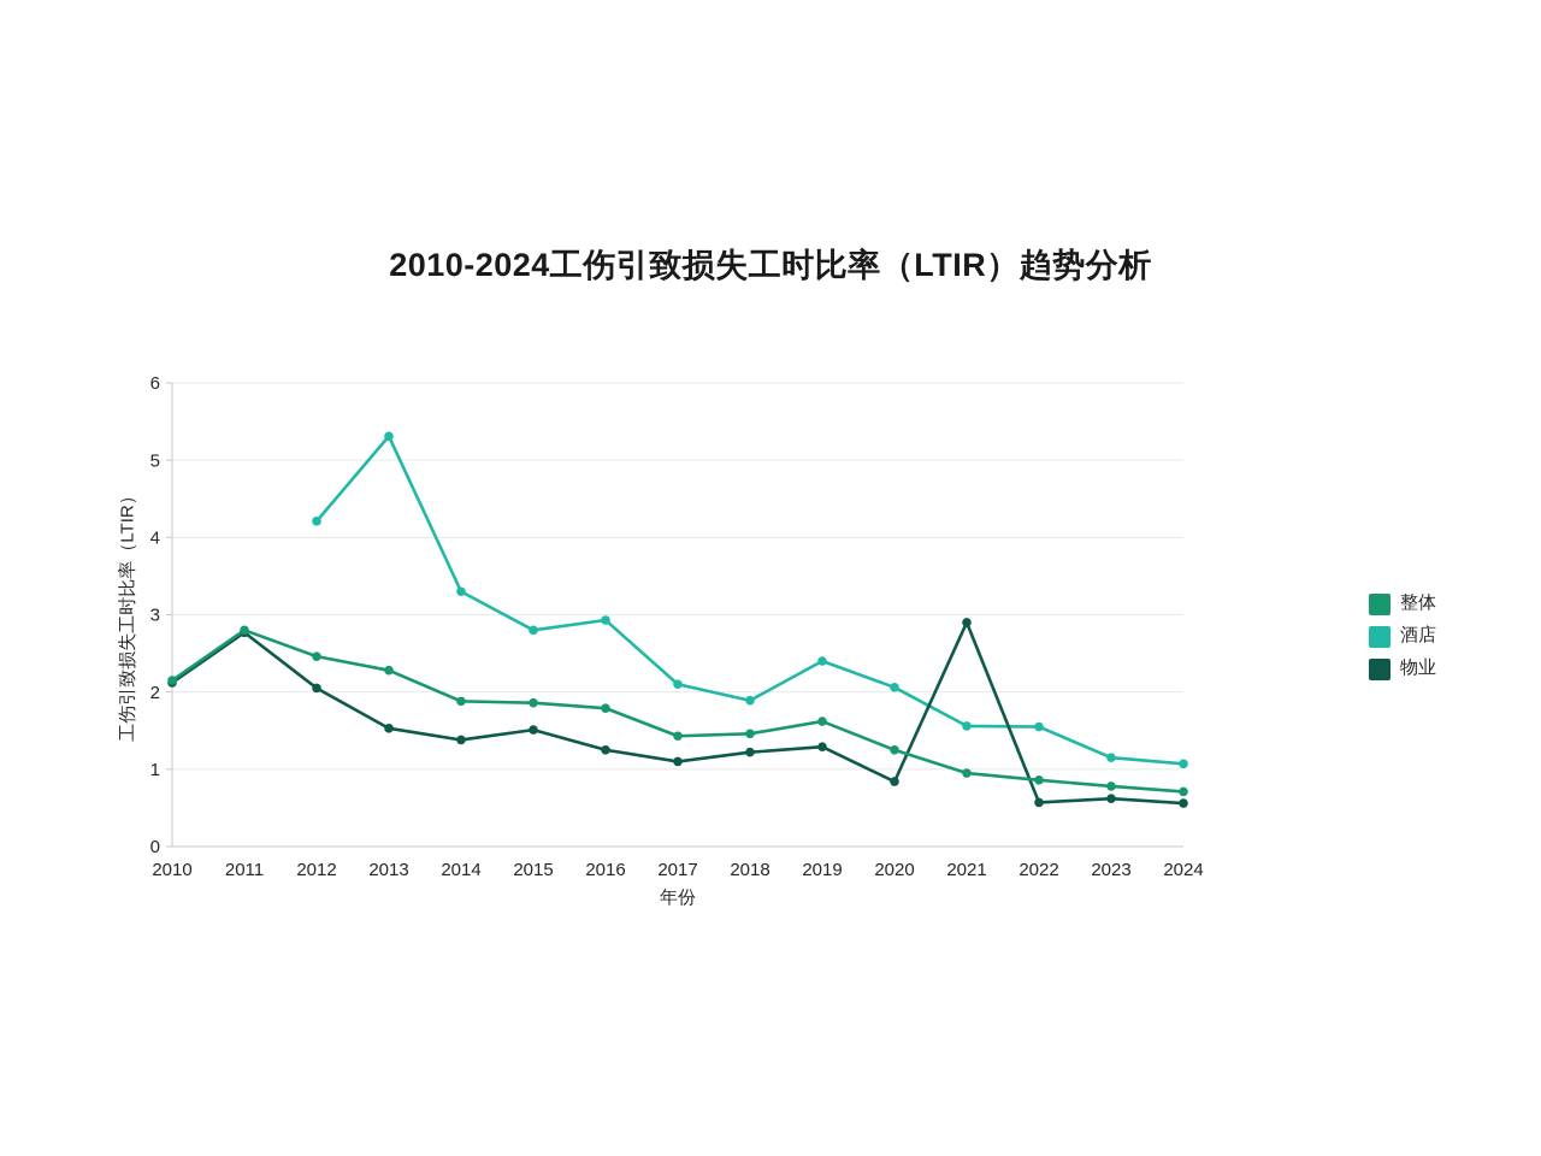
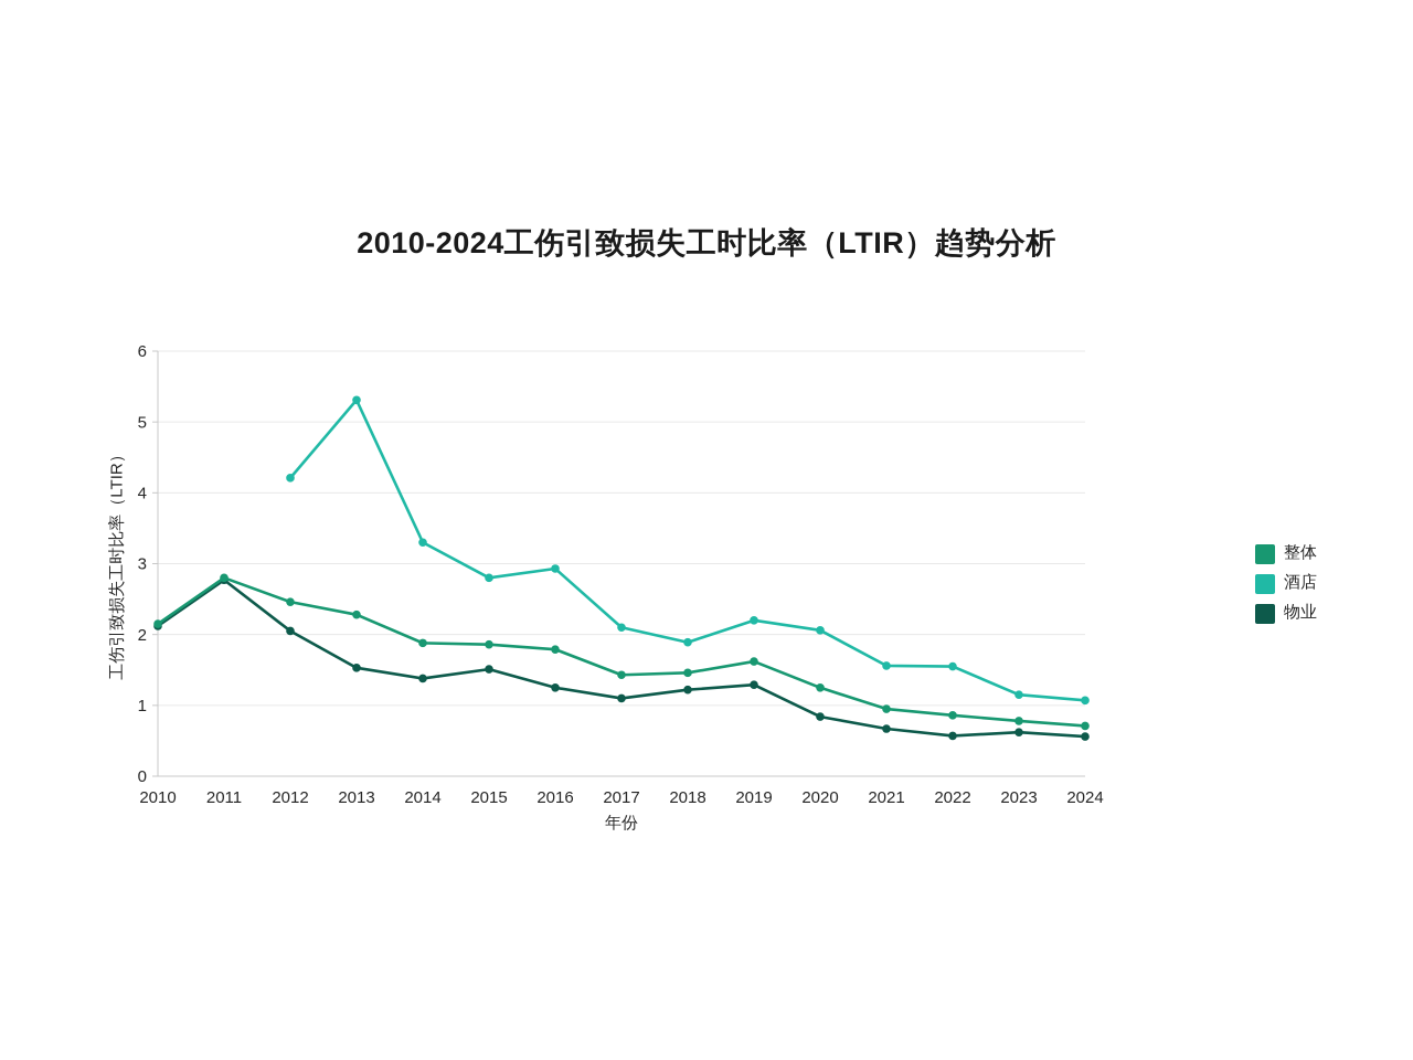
酒店/2019: 2.4 -> 2.2
物业/2021: 2.9 -> 0.7
